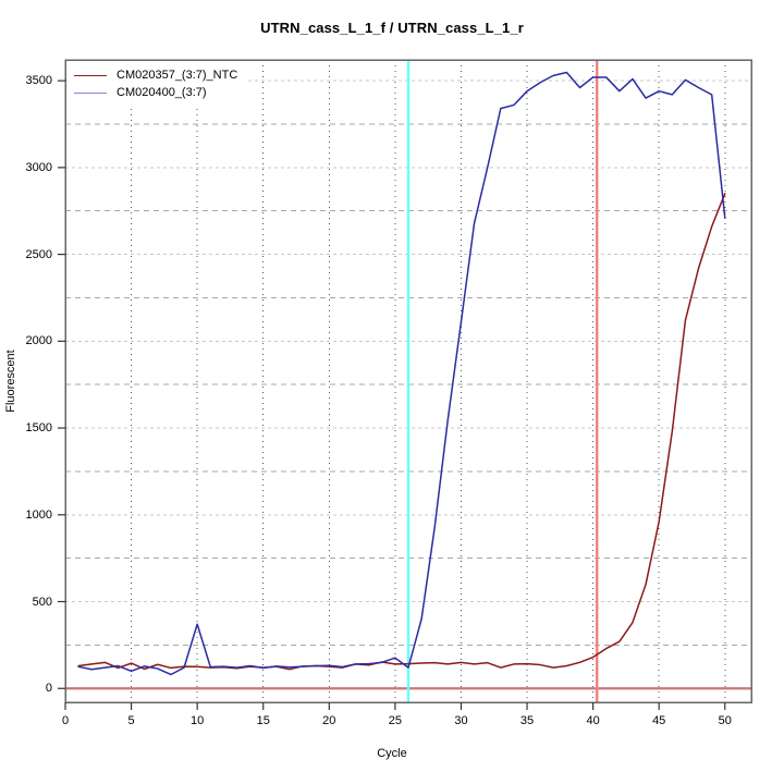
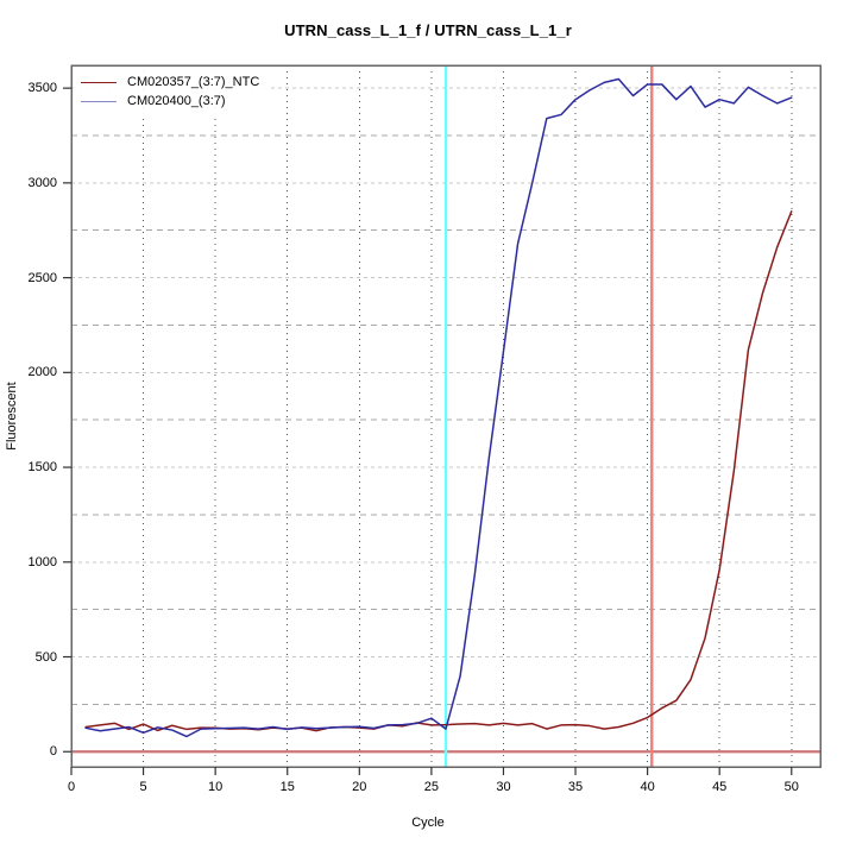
CM020400_(3:7)/10: 370 -> 120
CM020400_(3:7)/50: 2710 -> 3450
